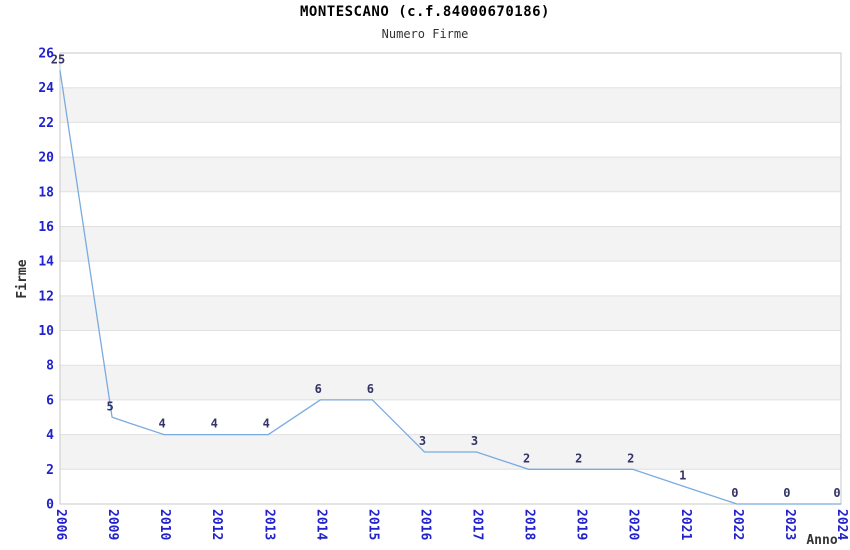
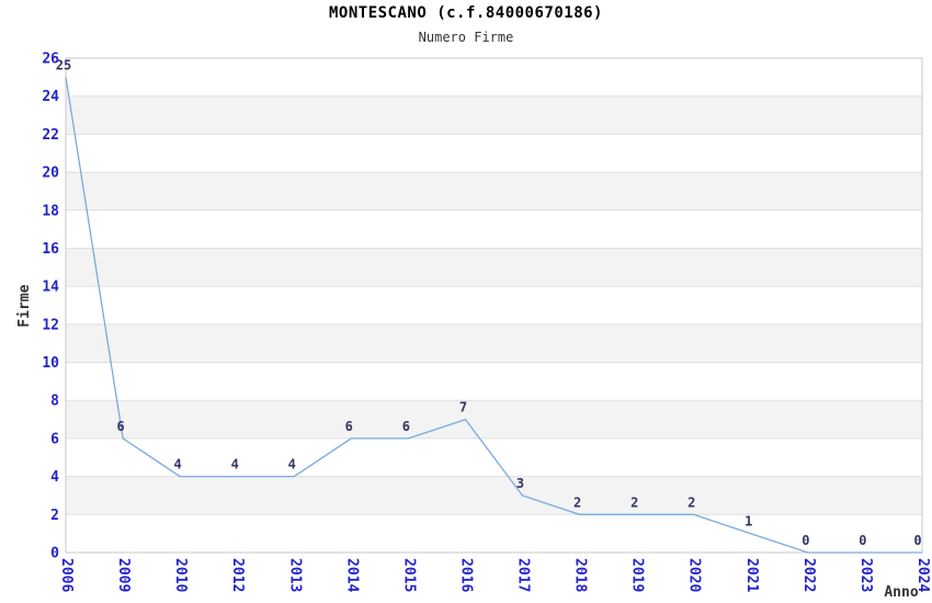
2009: 5 -> 6
2016: 3 -> 7
